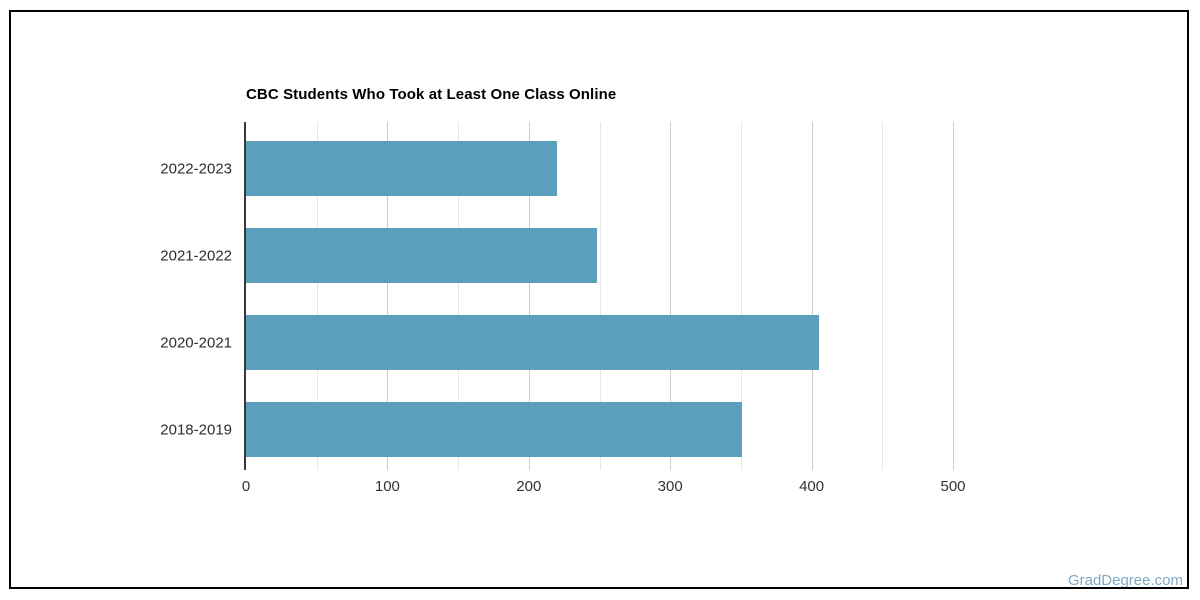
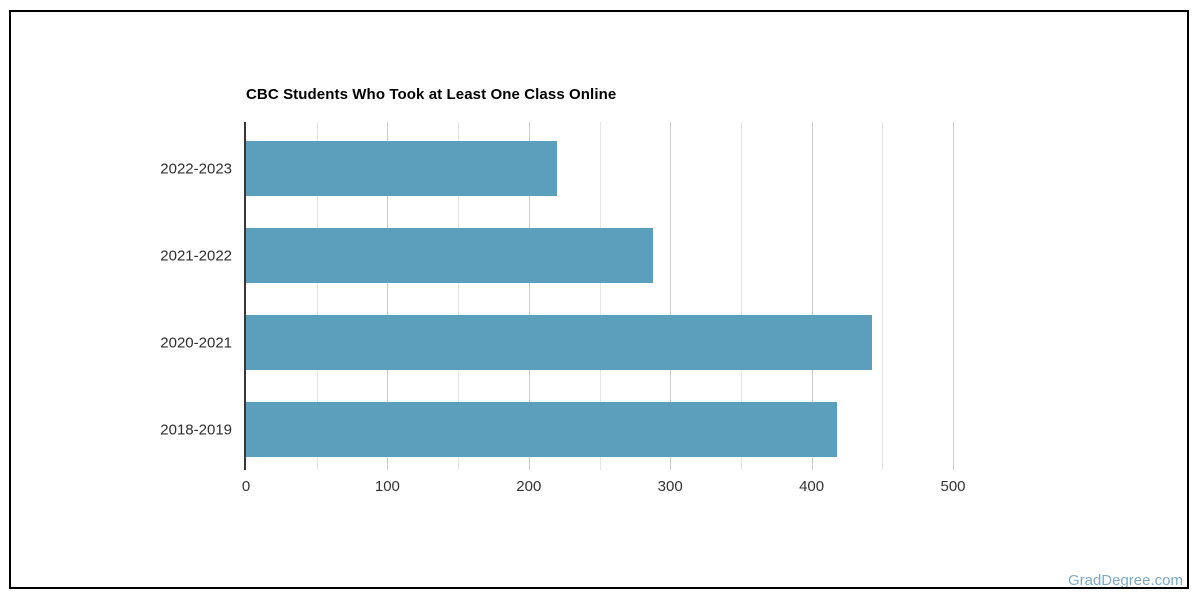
2021-2022: 248 -> 288
2020-2021: 405 -> 443
2018-2019: 351 -> 418
